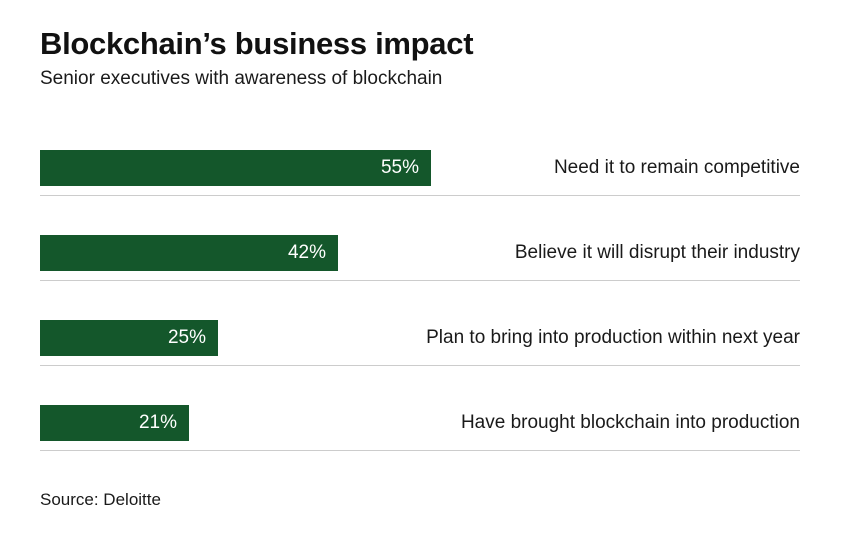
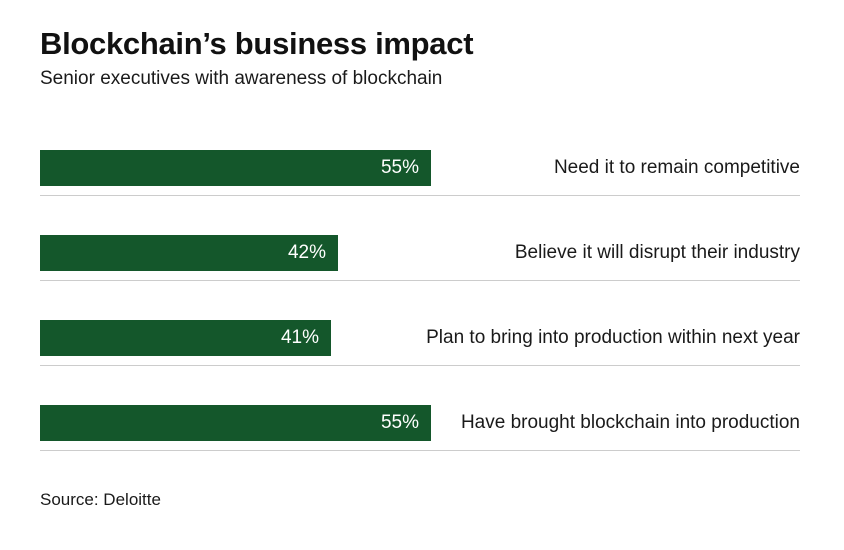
Plan to bring into production within next year: 25% -> 41%
Have brought blockchain into production: 21% -> 55%
